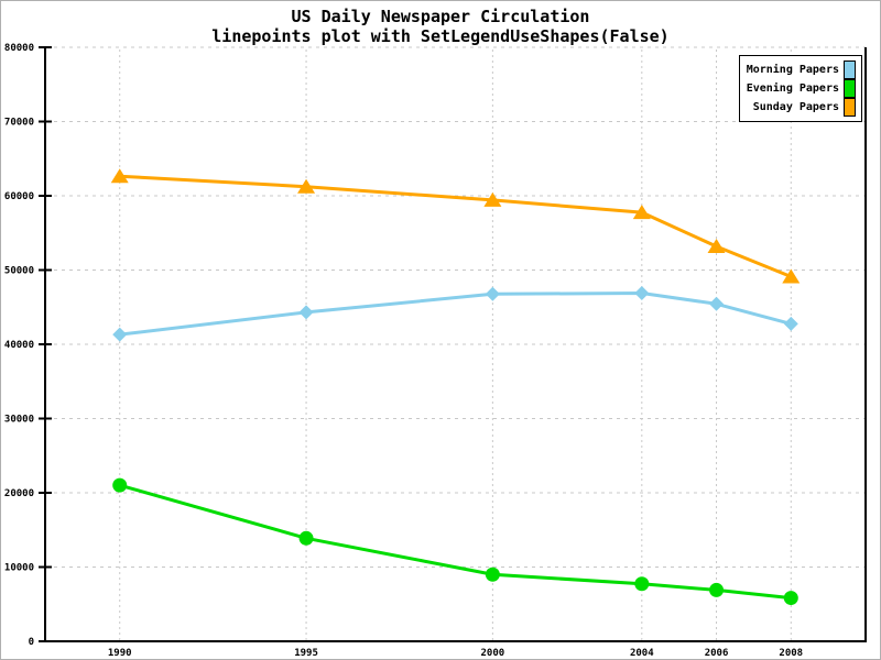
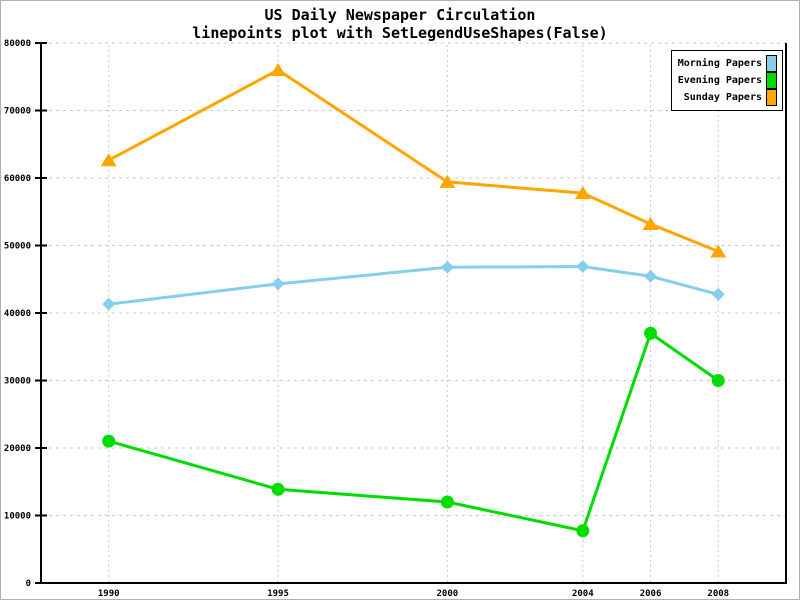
Sunday Papers/1995: 61000 -> 76000
Evening Papers/2000: 9000 -> 12000
Evening Papers/2006: 7000 -> 37000
Evening Papers/2008: 6000 -> 30000
